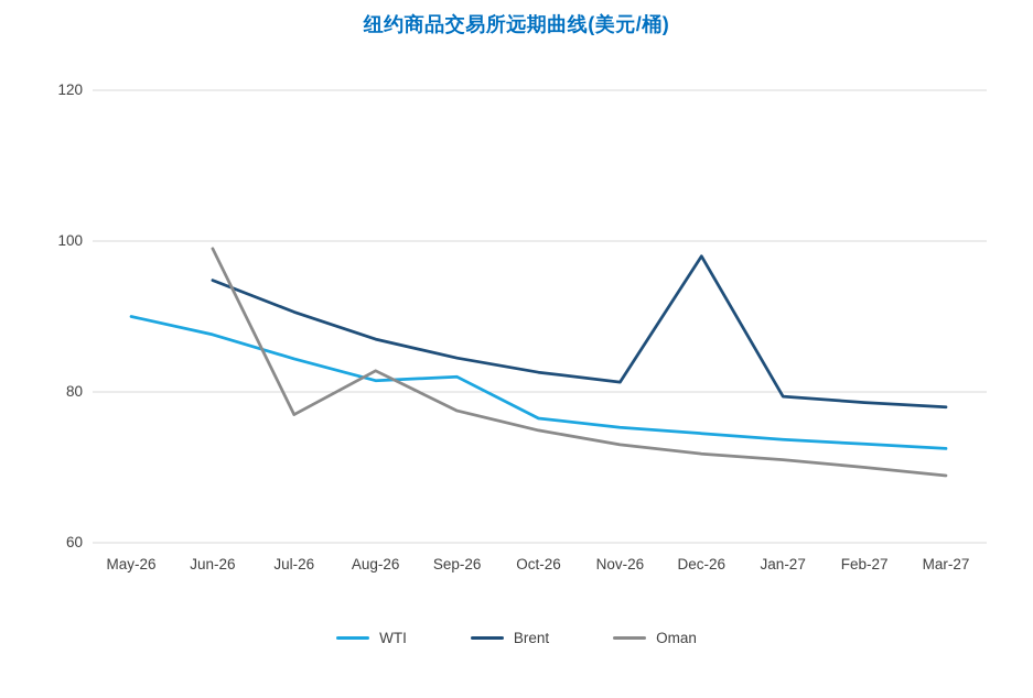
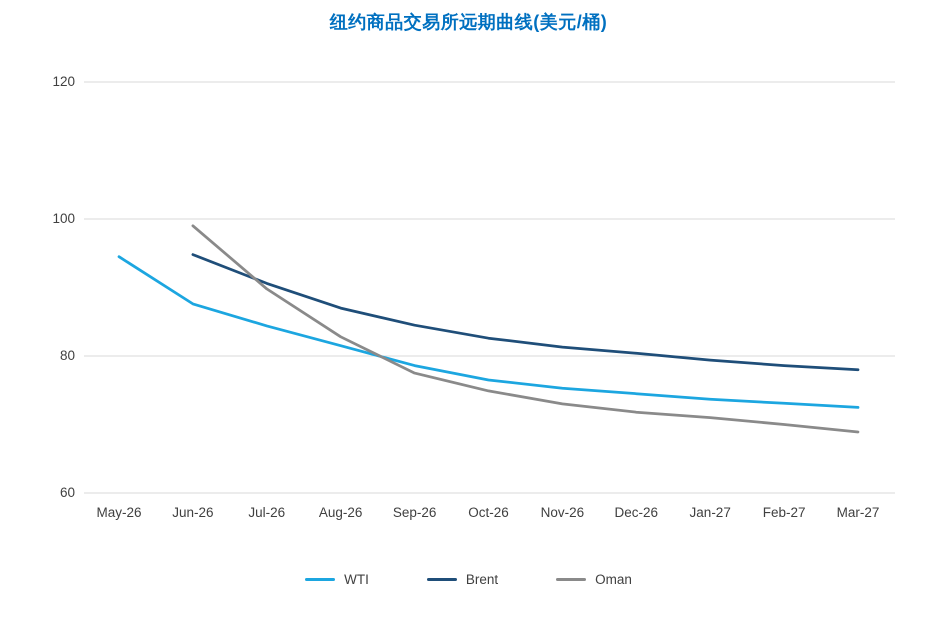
WTI/May-26: 90 -> 94
Oman/Jul-26: 77 -> 90
WTI/Sep-26: 82 -> 79
Brent/Dec-26: 98 -> 80
